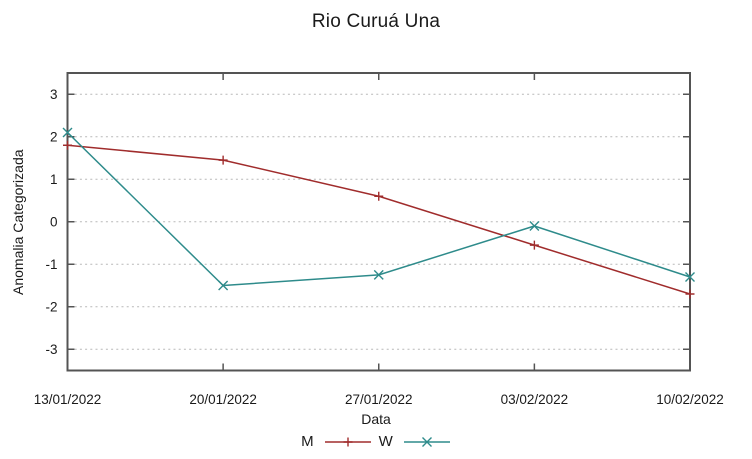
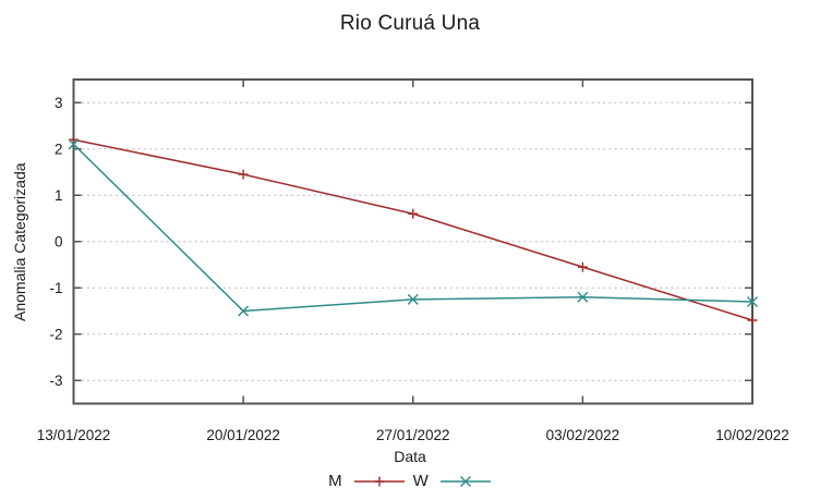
M/13/01/2022: 1.8 -> 2.2
W/03/02/2022: -0.1 -> -1.2
